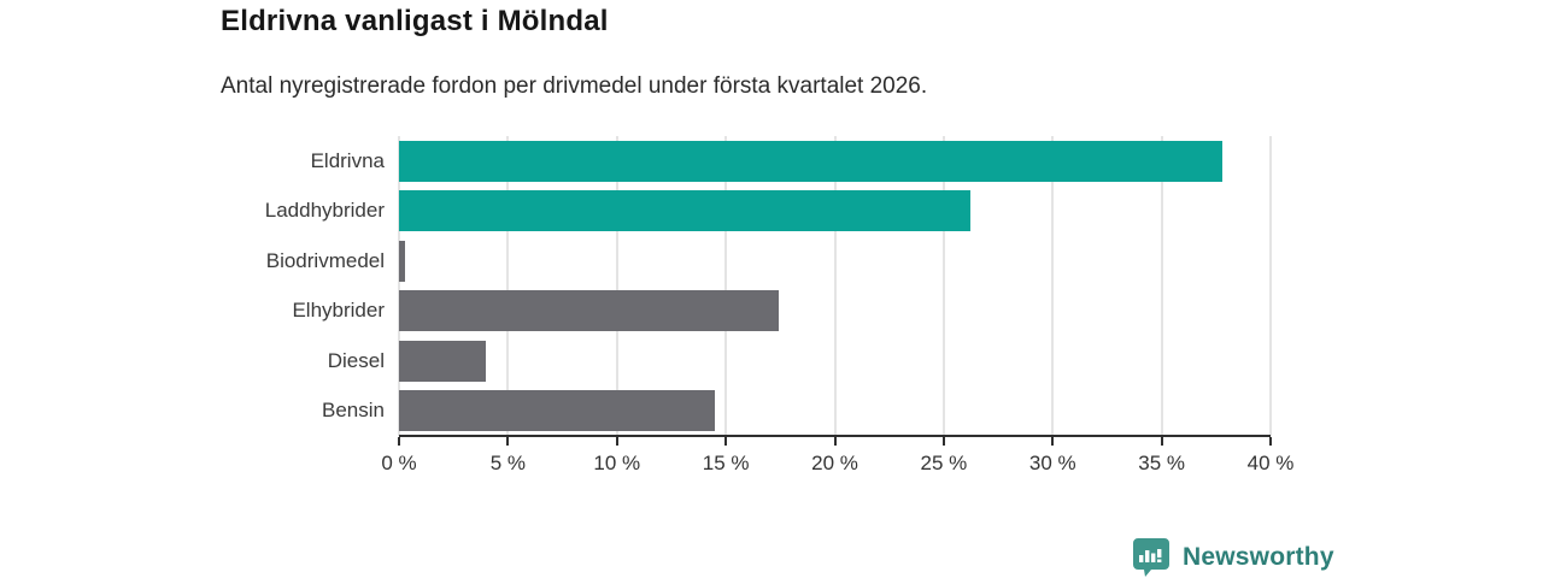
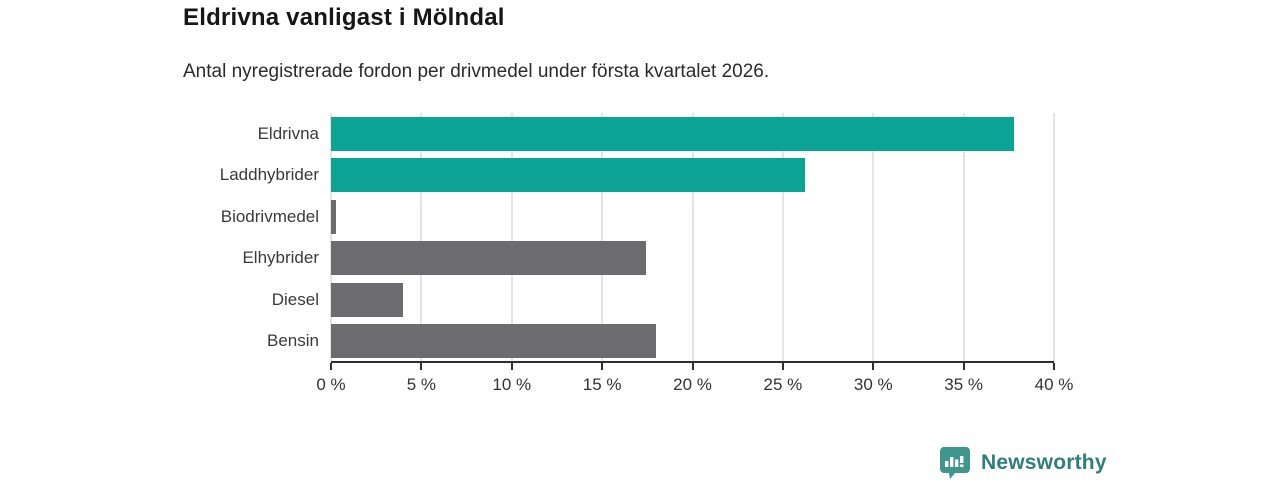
Bensin: 14.5% -> 18.0%
